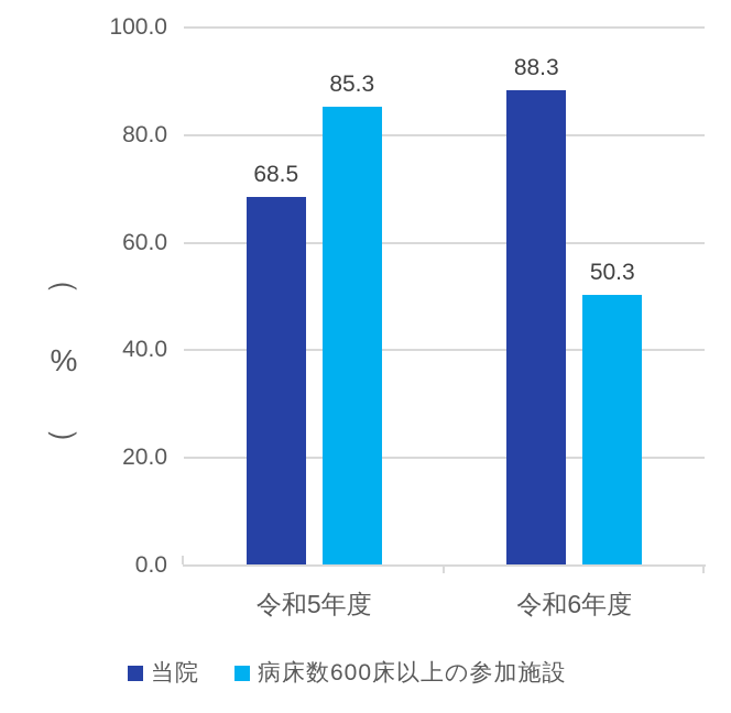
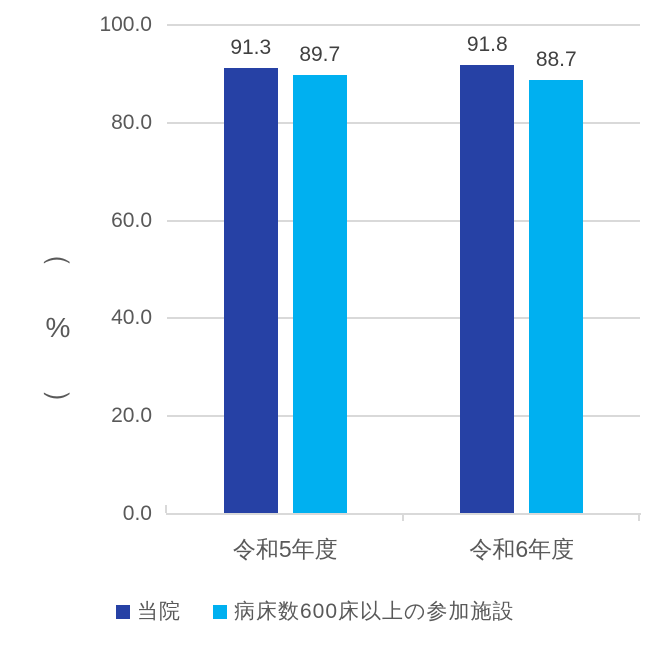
当院/令和5年度: 68.5 -> 91.3
病床数600床以上の参加施設/令和5年度: 85.3 -> 89.7
当院/令和6年度: 88.3 -> 91.8
病床数600床以上の参加施設/令和6年度: 50.3 -> 88.7
